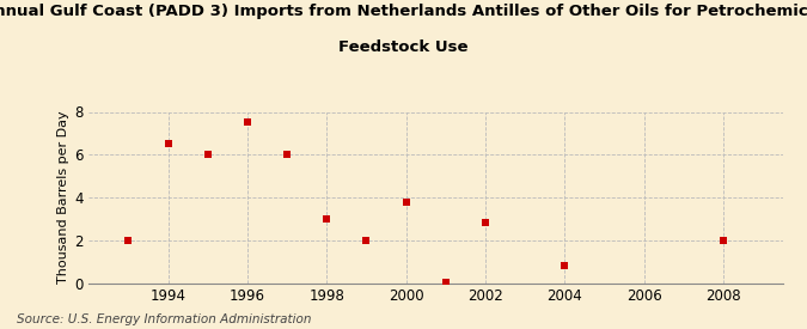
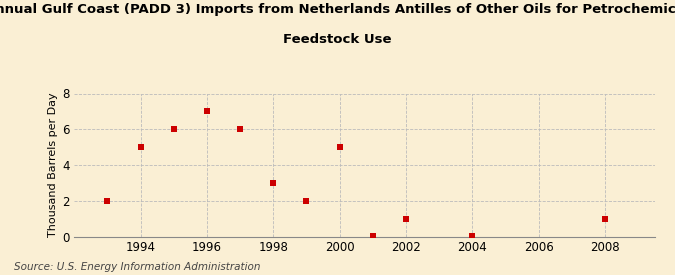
1994: 6.5 -> 5.0
1996: 7.5 -> 7.0
2000: 3.8 -> 5.0
2002: 2.8 -> 1.0
2004: 0.8 -> 0.1
2008: 2.0 -> 1.0
